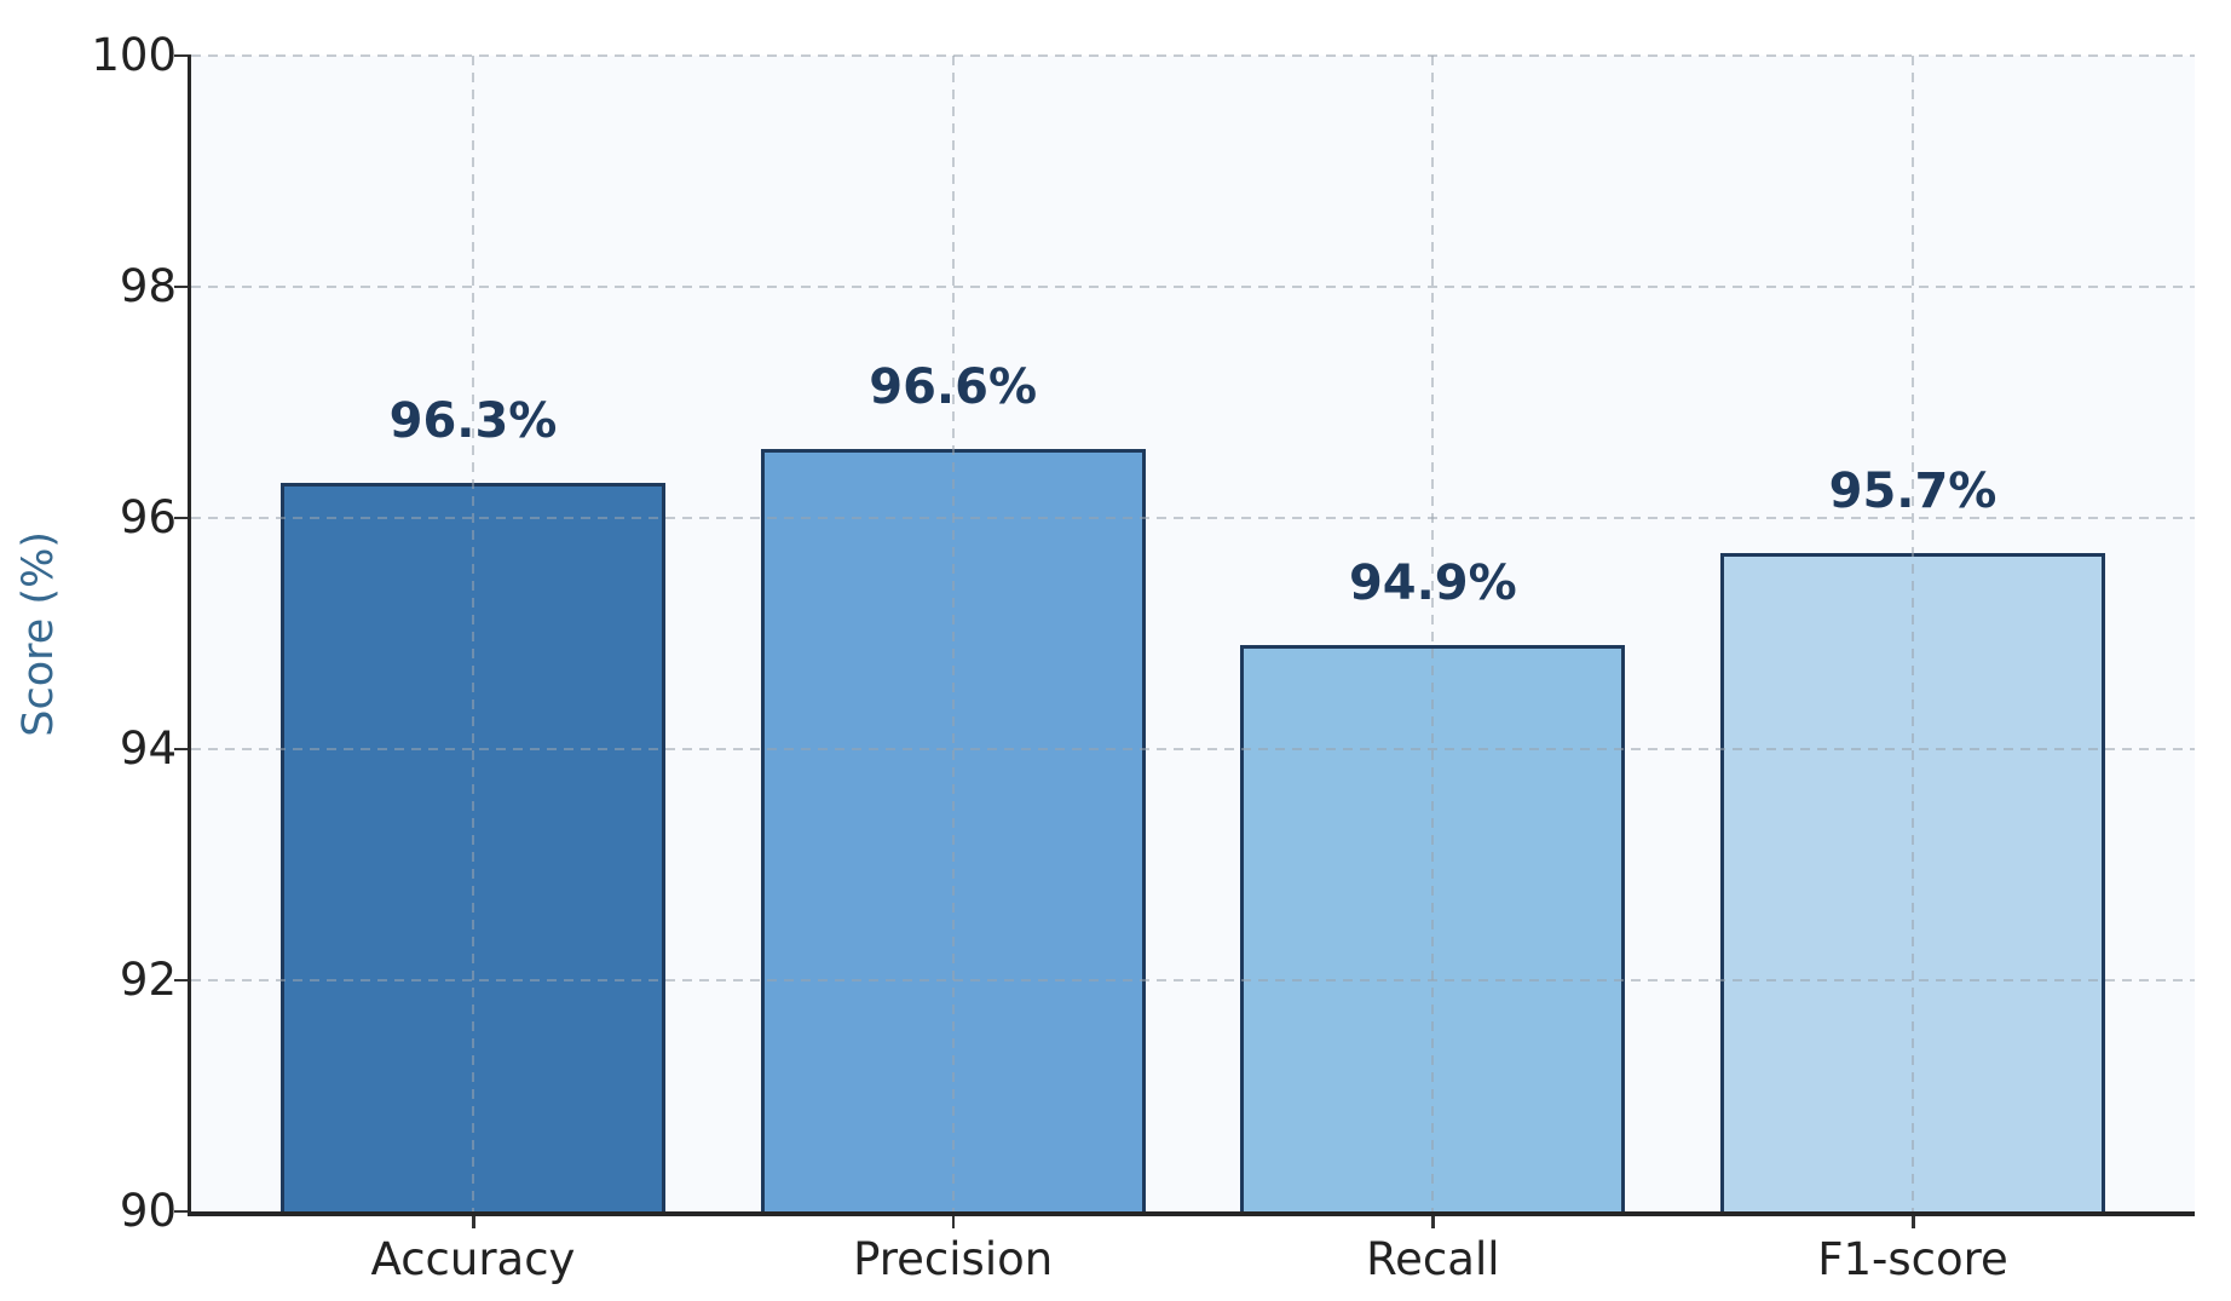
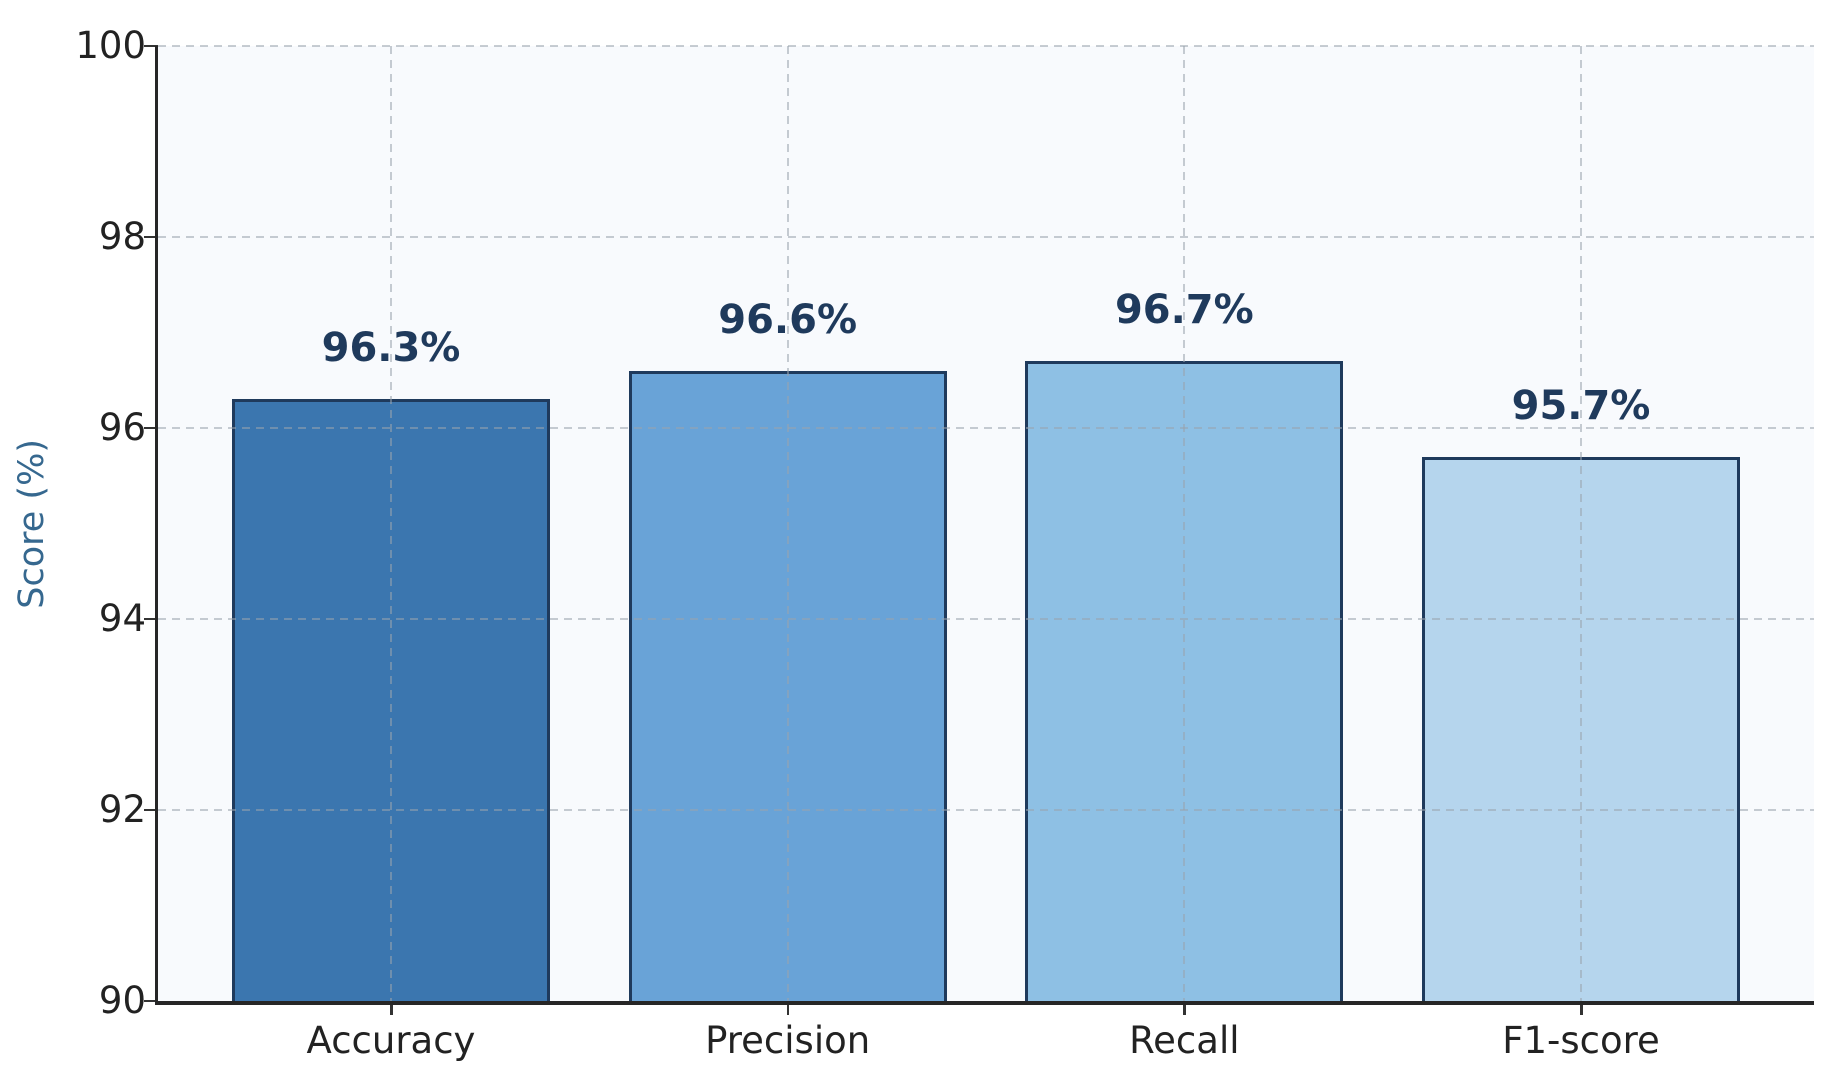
Recall: 94.9% -> 96.7%
